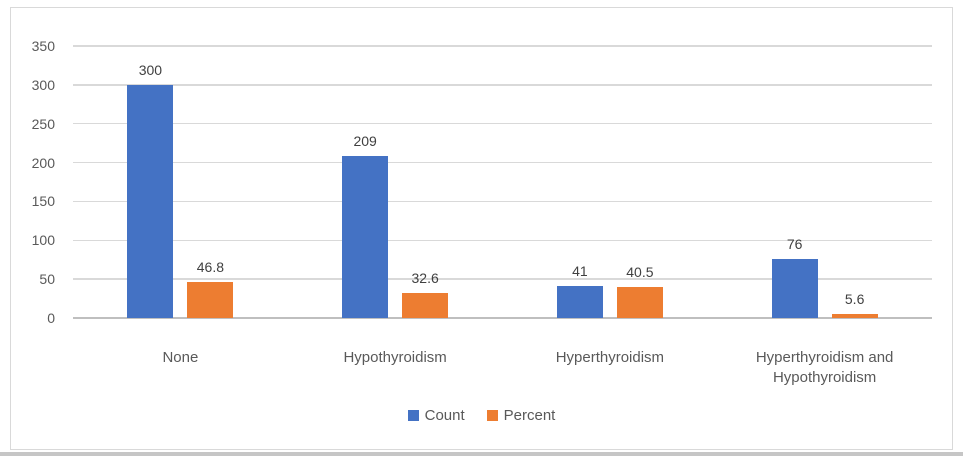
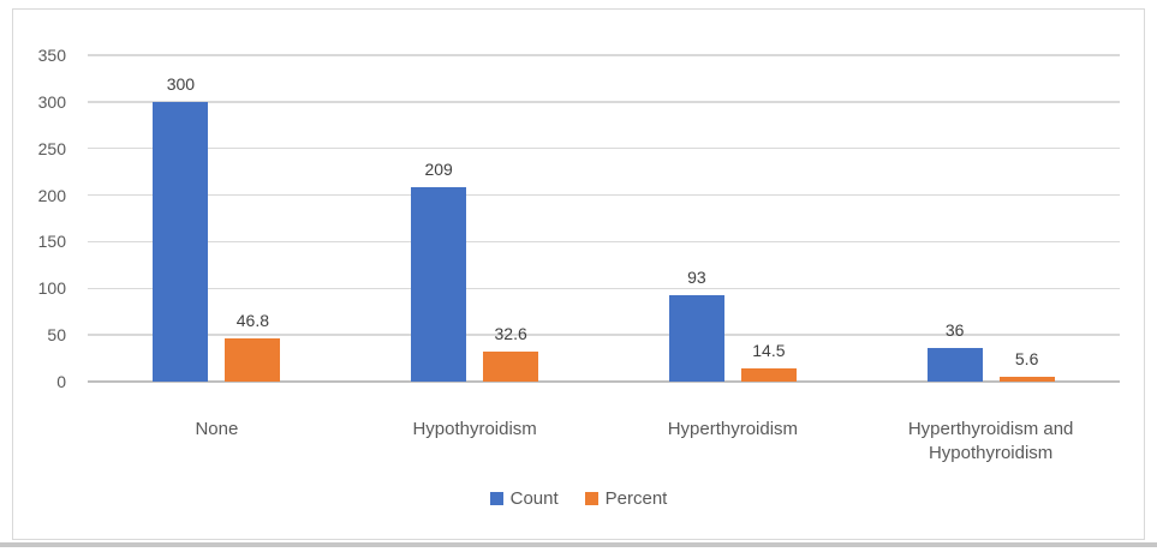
Count/Hyperthyroidism: 41 -> 93
Percent/Hyperthyroidism: 40.5 -> 14.5
Count/Hyperthyroidism and Hypothyroidism: 76 -> 36
